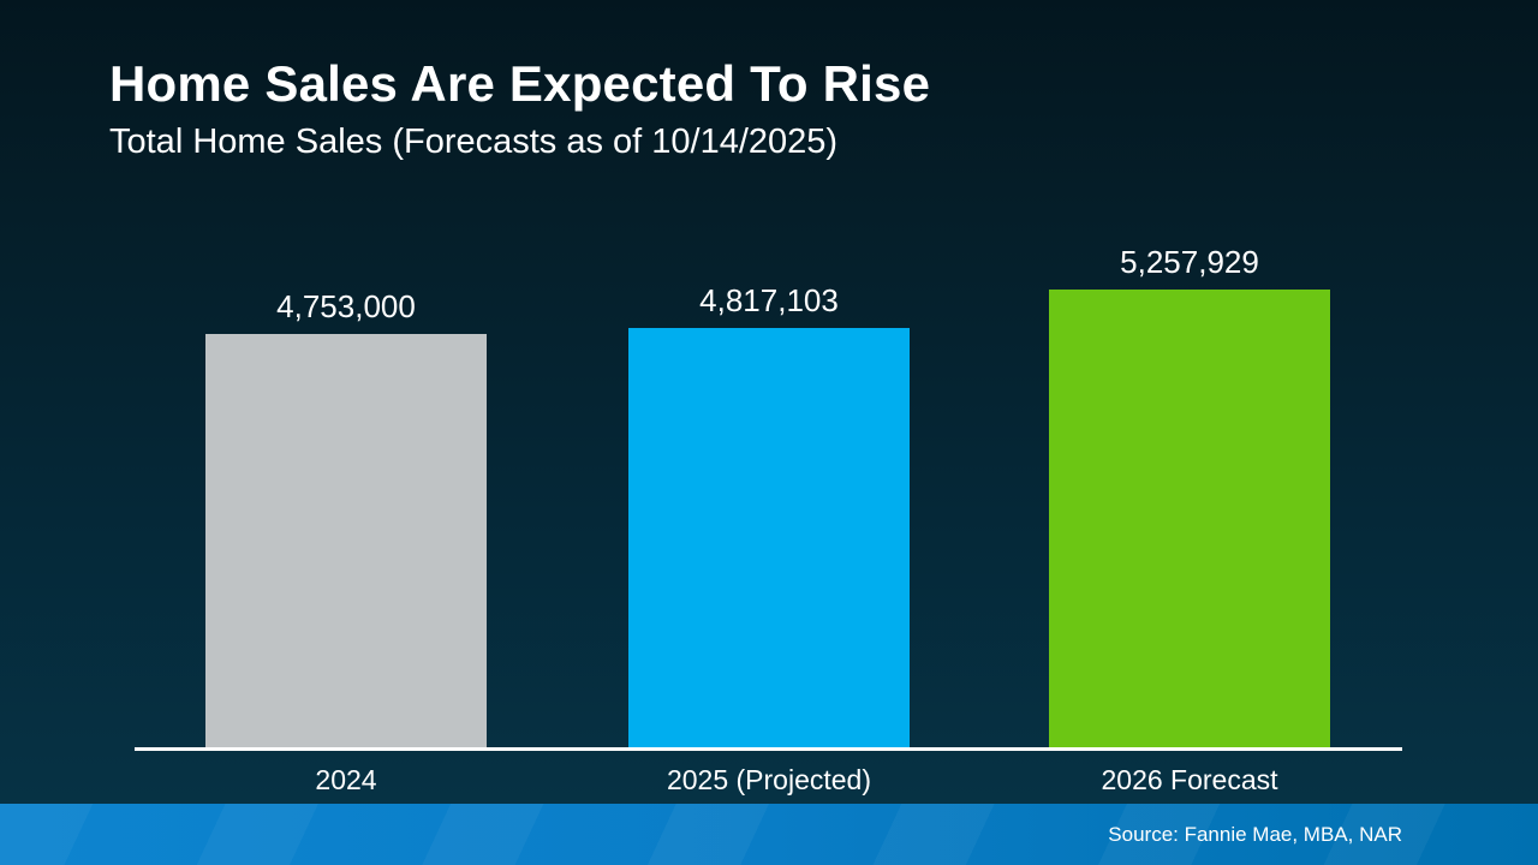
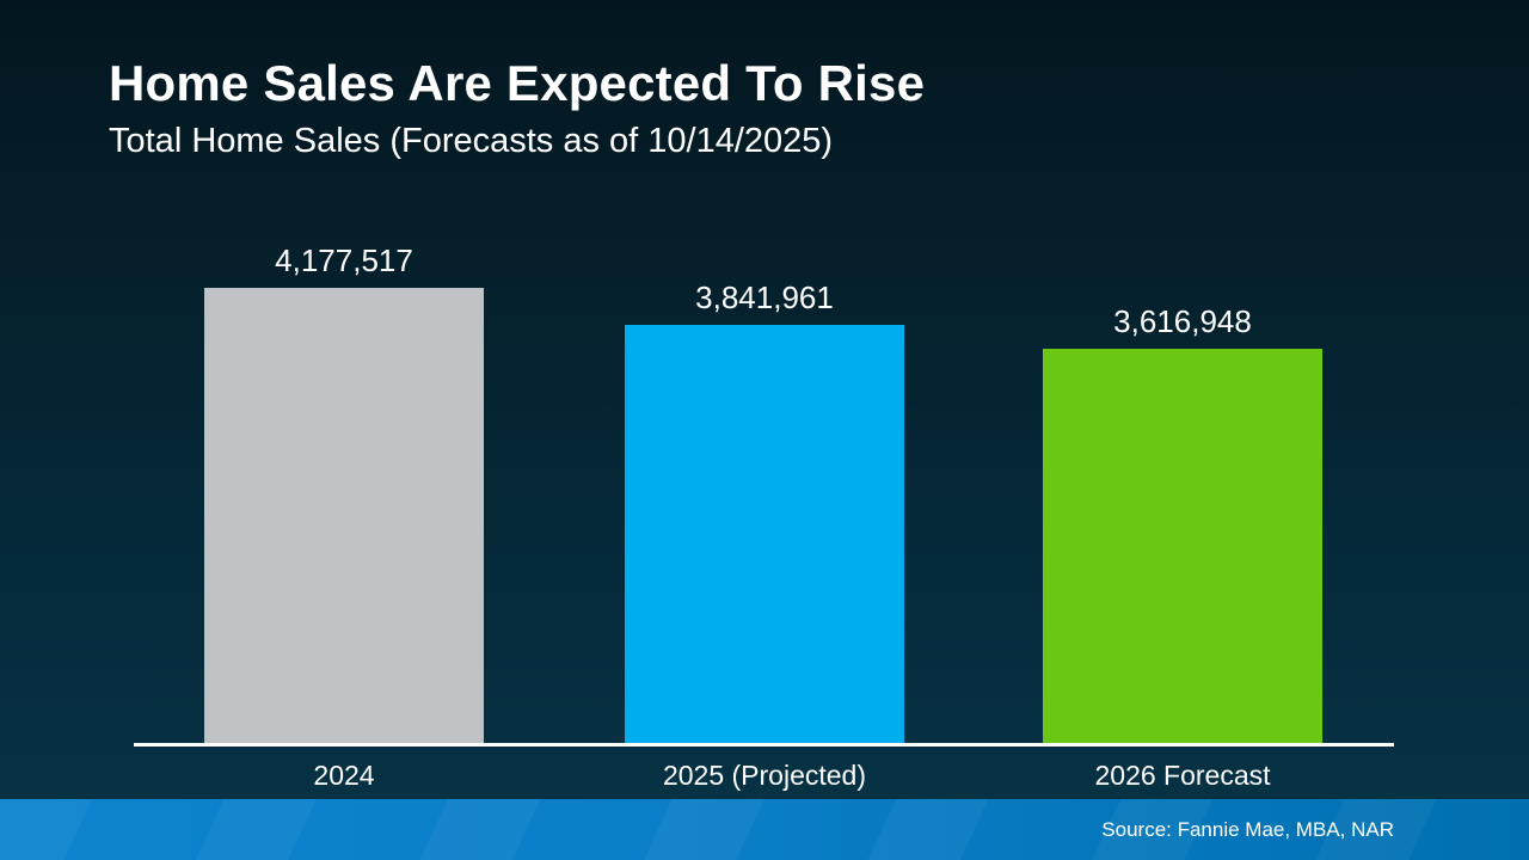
2024: 4,753,000 -> 4,177,517
2025 (Projected): 4,817,103 -> 3,841,961
2026 Forecast: 5,257,929 -> 3,616,948
